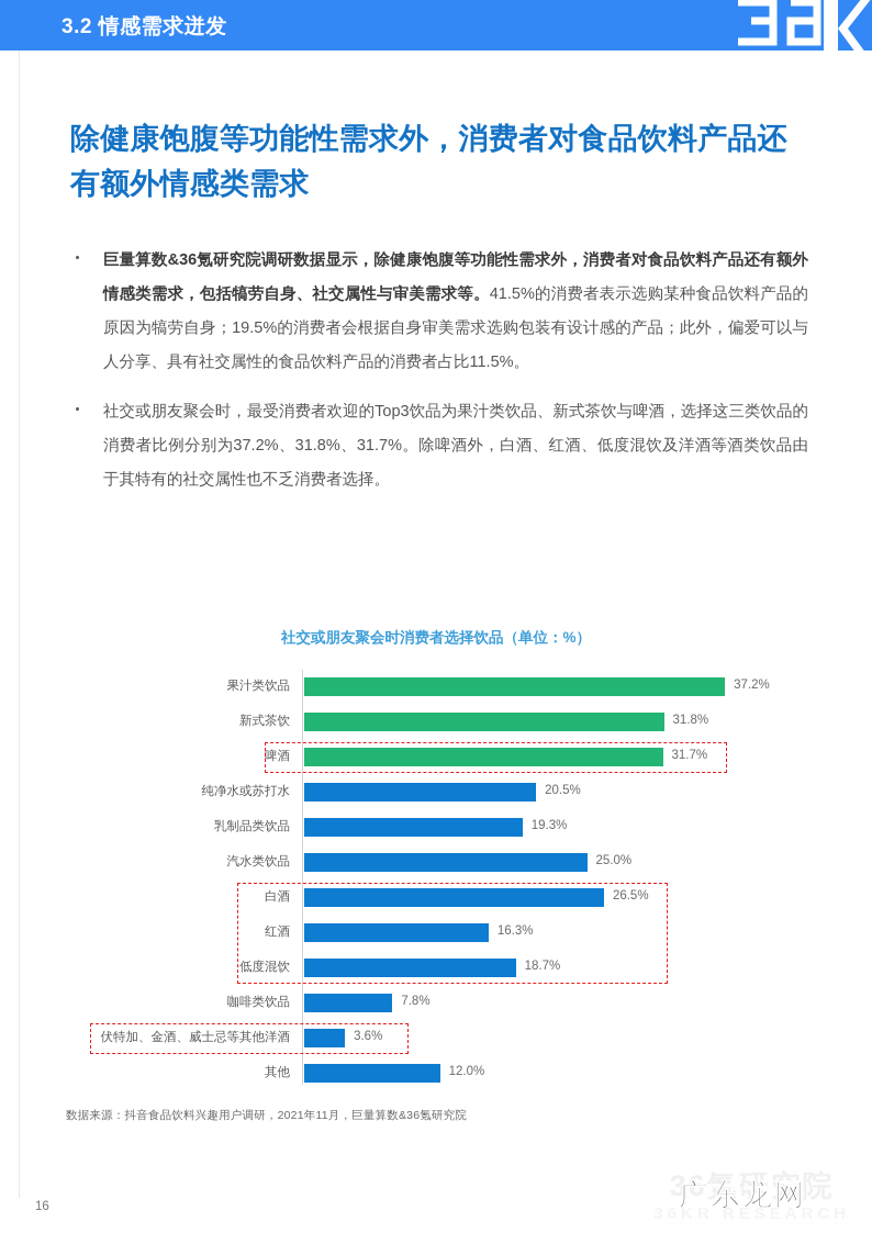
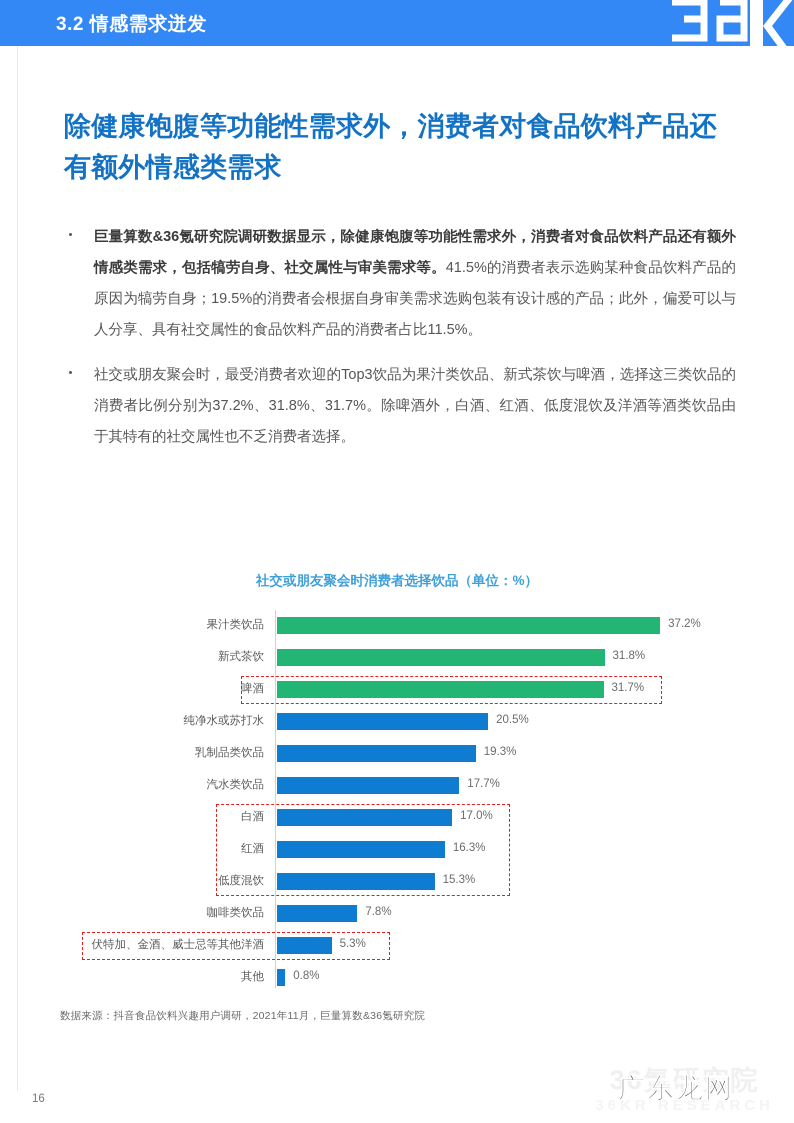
汽水类饮品: 25.0% -> 17.7%
白酒: 26.5% -> 17.0%
低度混饮: 18.7% -> 15.3%
伏特加、金酒、威士忌等其他洋酒: 3.6% -> 5.3%
其他: 12.0% -> 0.8%
